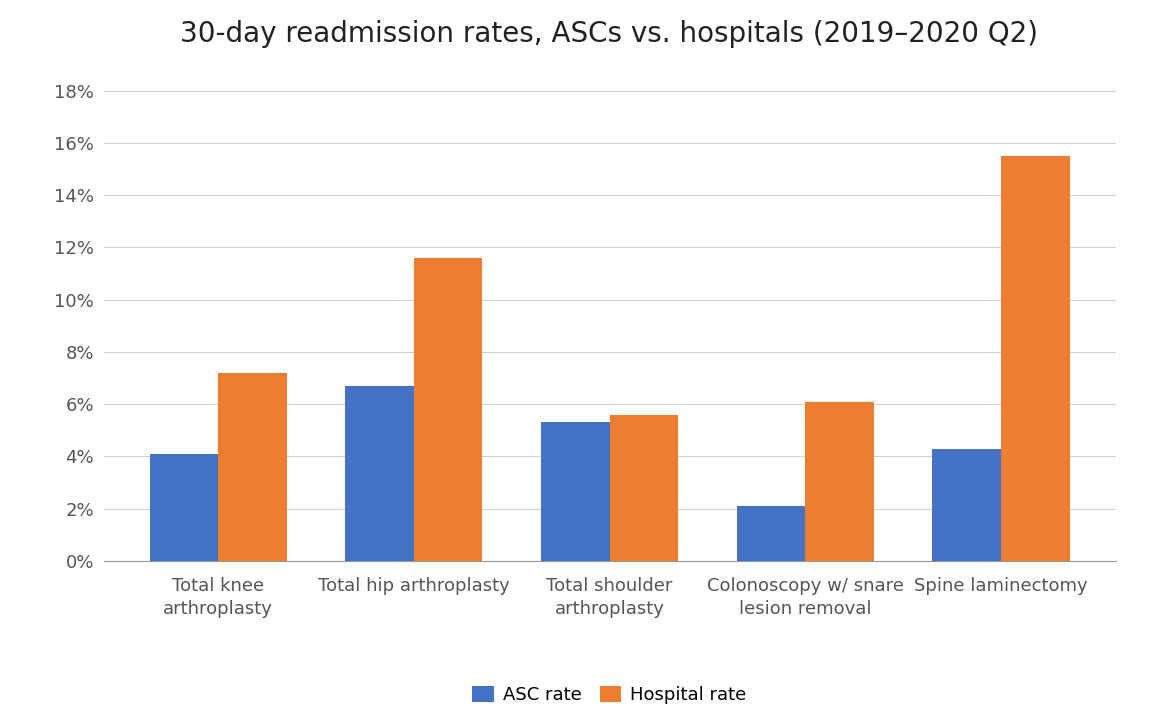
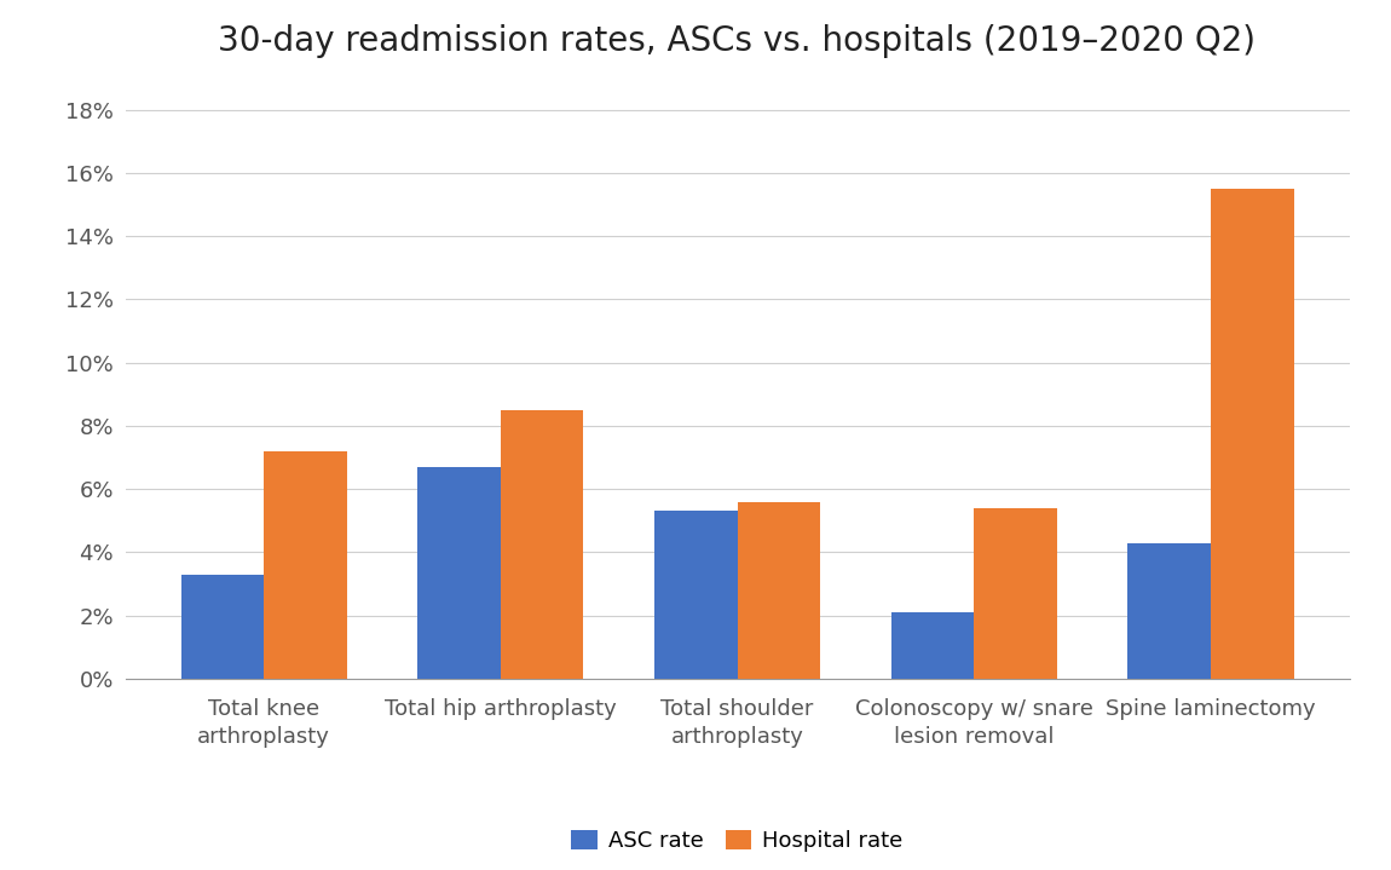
ASC rate/Total knee arthroplasty: 4.1% -> 3.3%
Hospital rate/Total hip arthroplasty: 11.6% -> 8.5%
Hospital rate/Colonoscopy w/ snare lesion removal: 6.1% -> 5.4%
